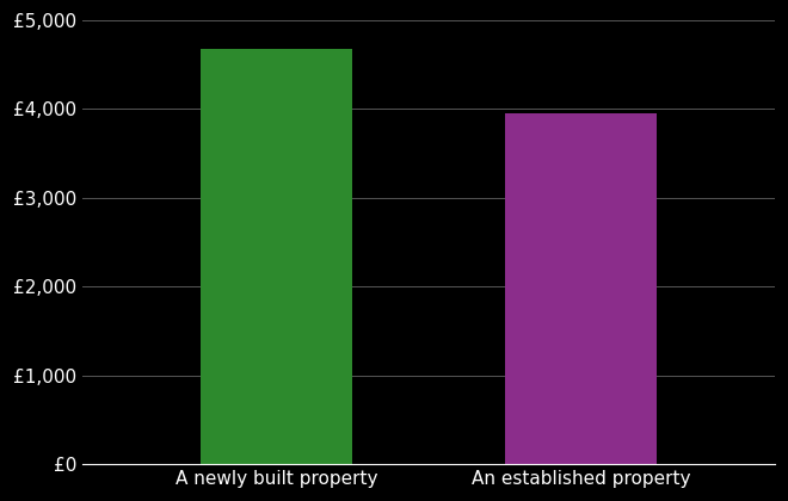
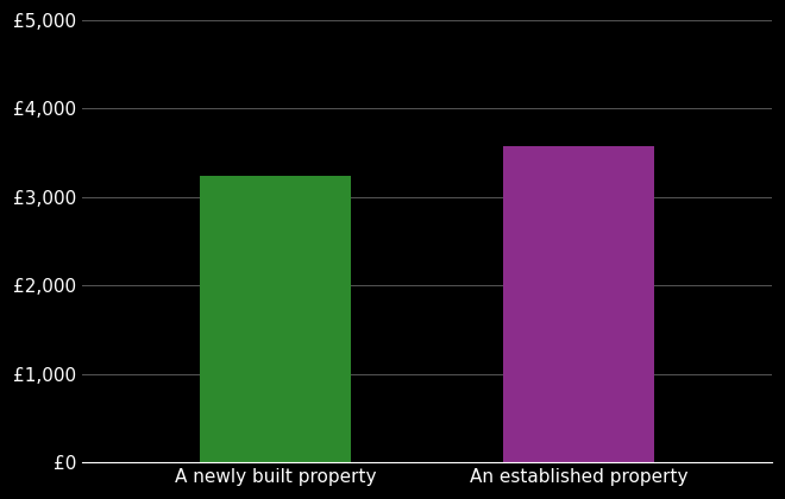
A newly built property: £4,680 -> £3,240
An established property: £3,950 -> £3,580
